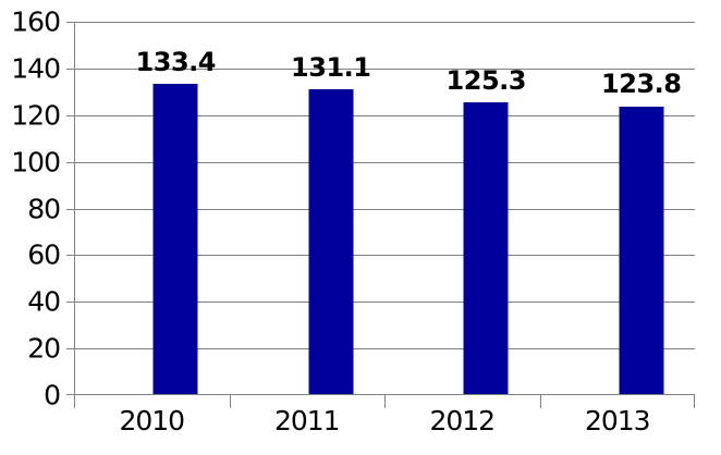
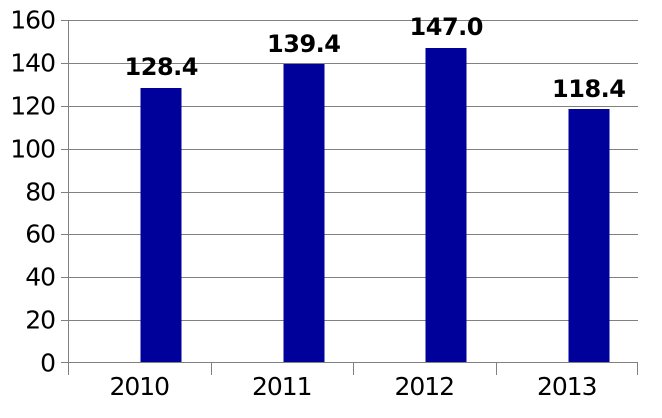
2010: 133.4 -> 128.4
2011: 131.1 -> 139.4
2012: 125.3 -> 147.0
2013: 123.8 -> 118.4
